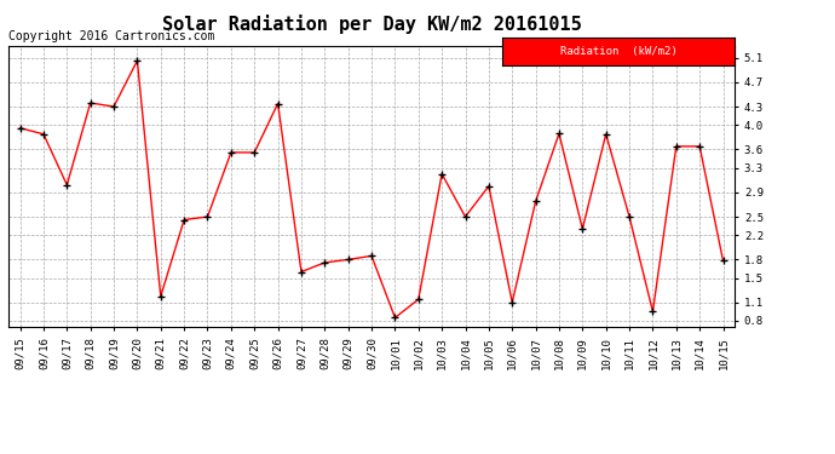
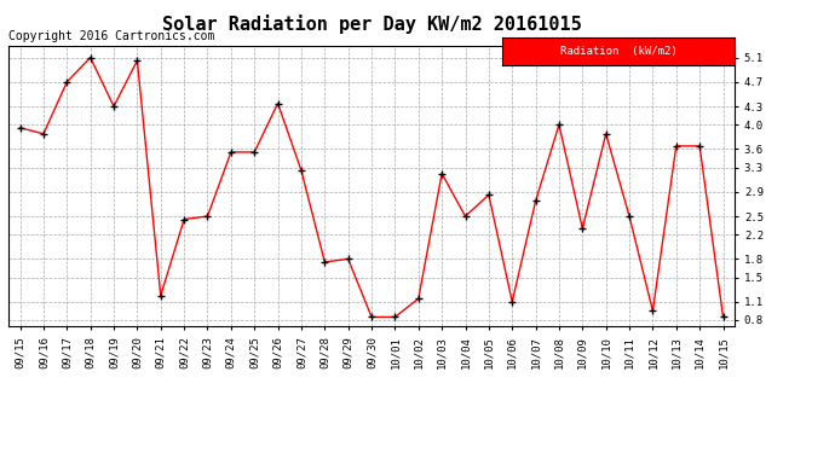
09/17: 3.02 -> 4.70
09/18: 4.36 -> 5.10
09/27: 1.60 -> 3.25
09/30: 1.86 -> 0.85
10/05: 3.00 -> 2.85
10/08: 3.86 -> 4.00
10/15: 1.78 -> 0.85
